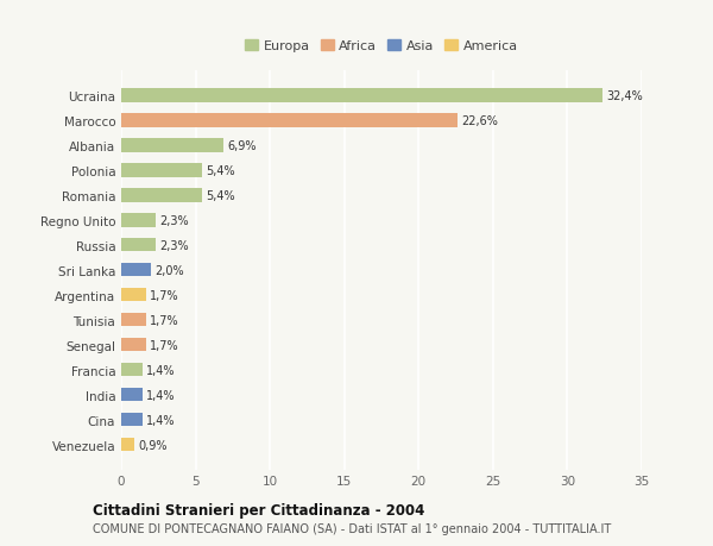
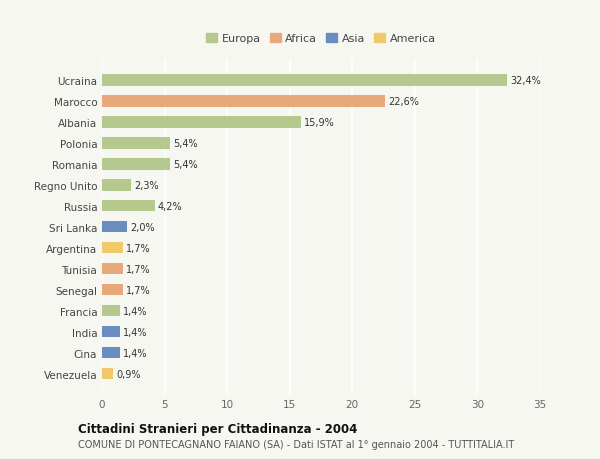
Albania: 6,9% -> 15,9%
Russia: 2,3% -> 4,2%
